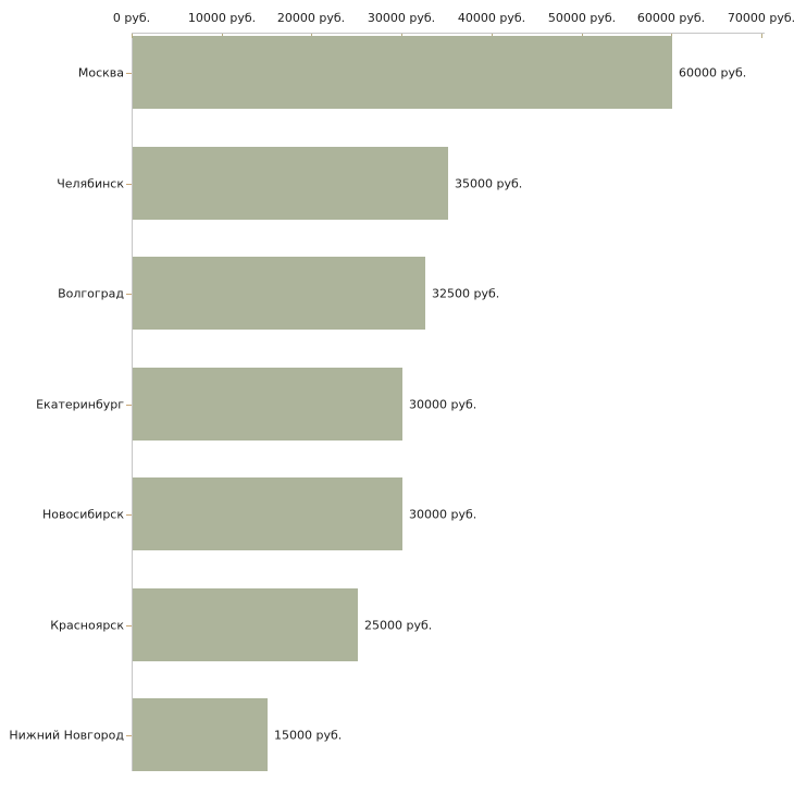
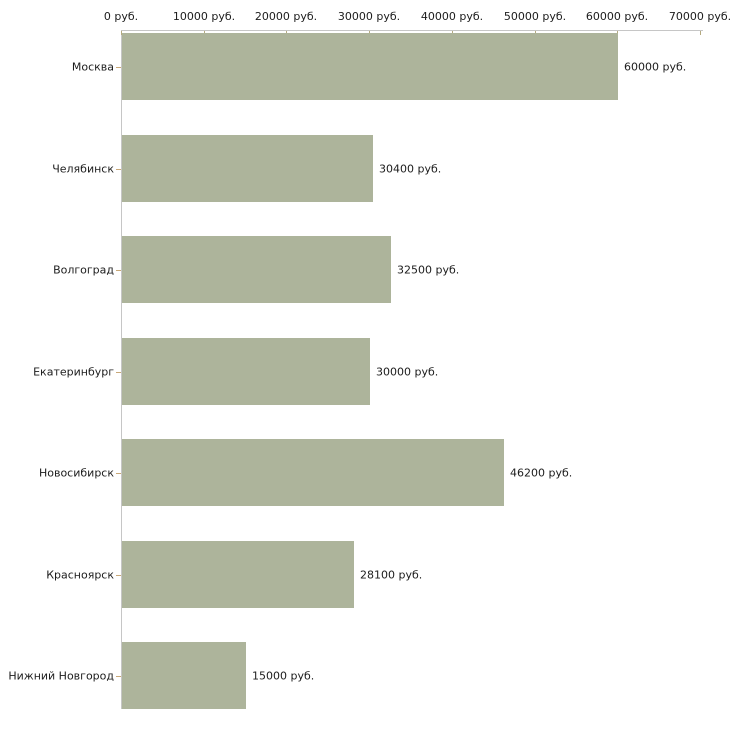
Челябинск: 35000 -> 30400
Новосибирск: 30000 -> 46200
Красноярск: 25000 -> 28100
